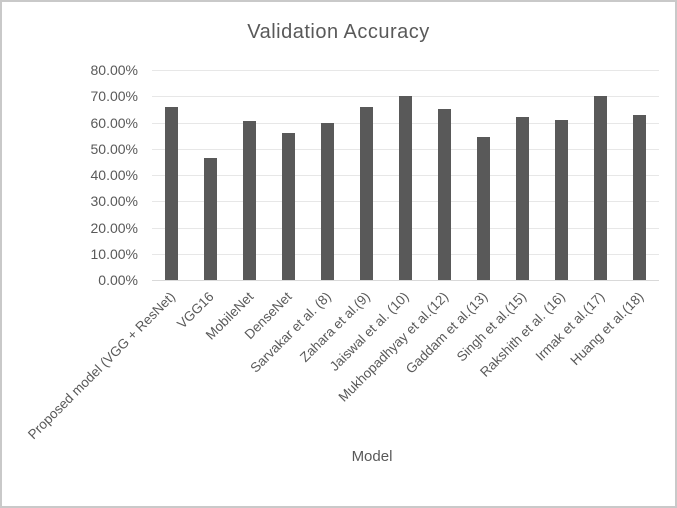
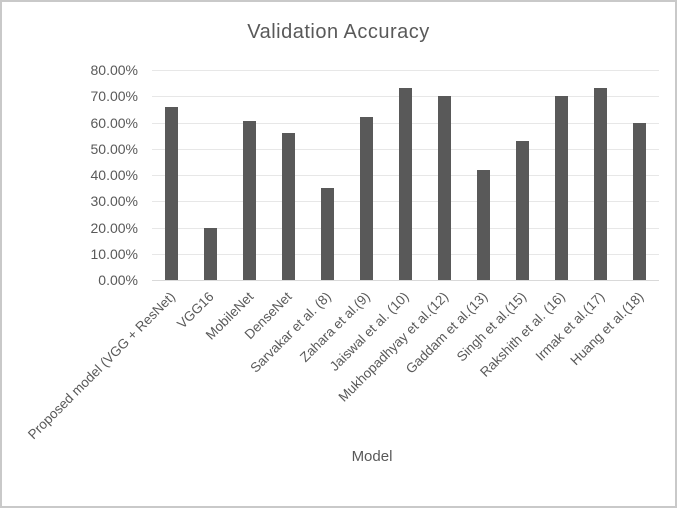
VGG16: 46% -> 20%
Sarvakar et al. (8): 60% -> 35%
Zahara et al.(9): 66% -> 62%
Jaiswal et al. (10): 70% -> 73%
Mukhopadhyay et al.(12): 65% -> 70%
Gaddam et al.(13): 54% -> 42%
Singh et al.(15): 62% -> 53%
Rakshith et al. (16): 61% -> 70%
Irmak et al.(17): 70% -> 73%
Huang et al.(18): 63% -> 60%
